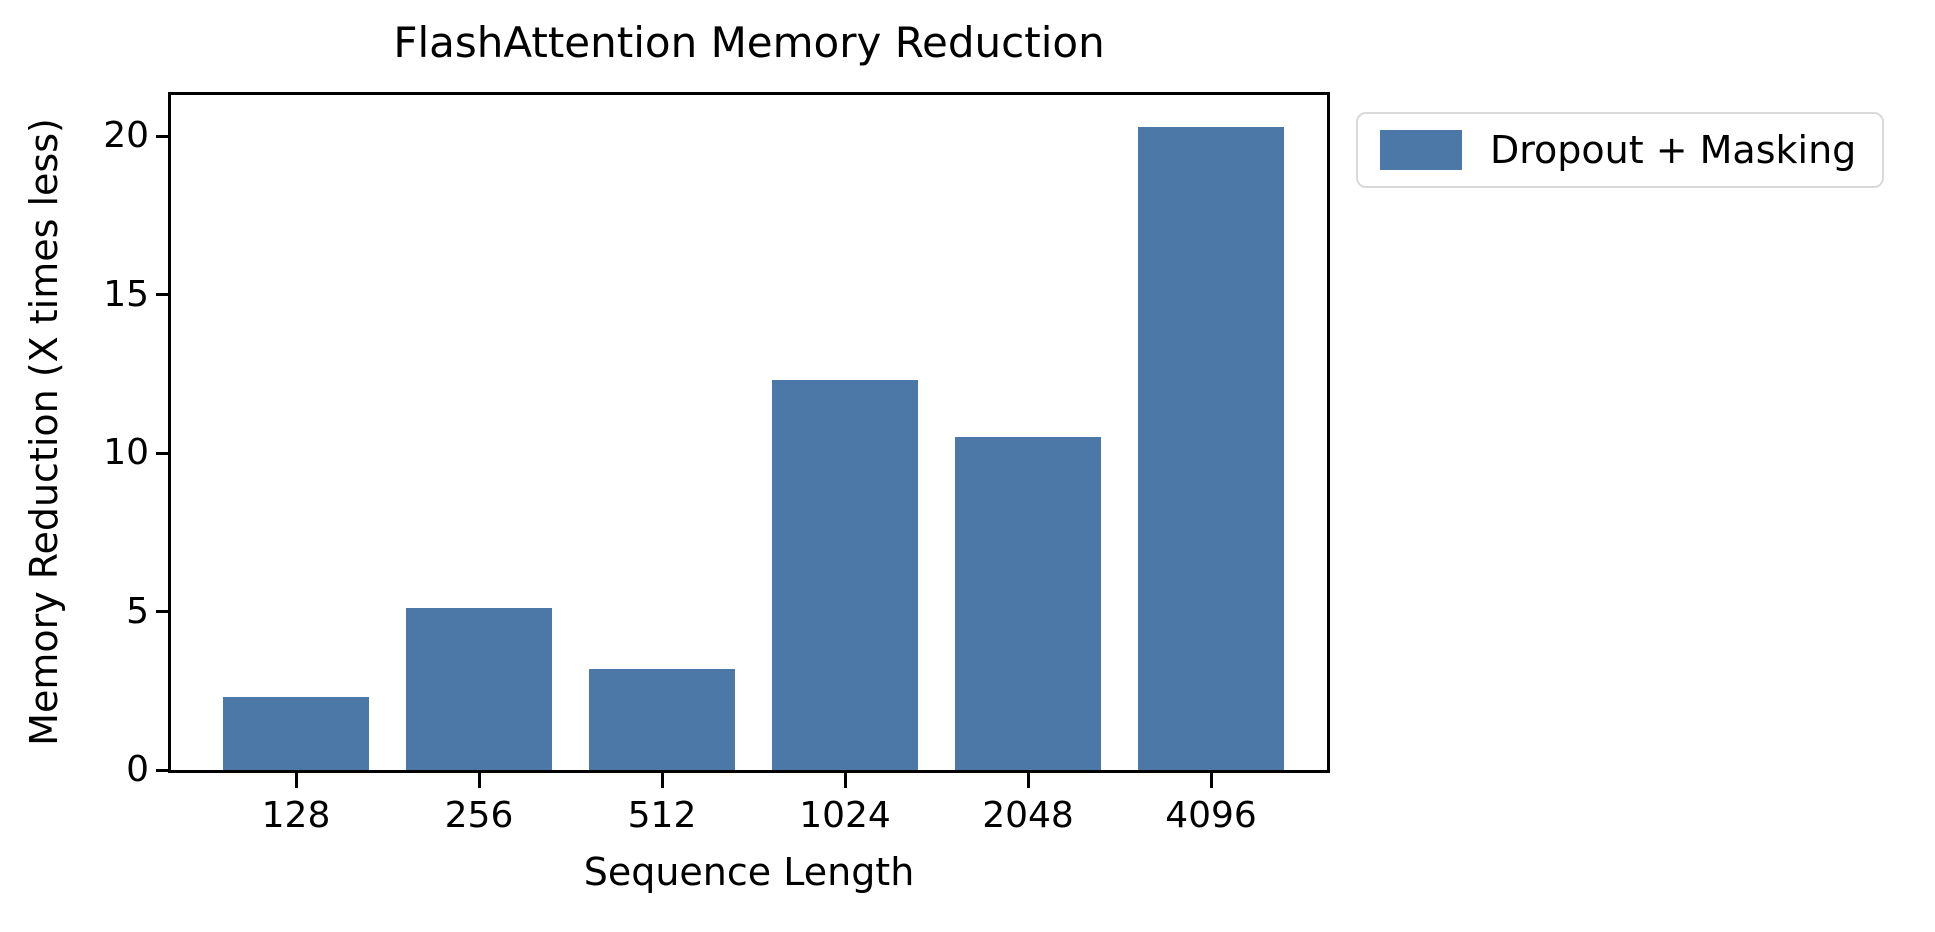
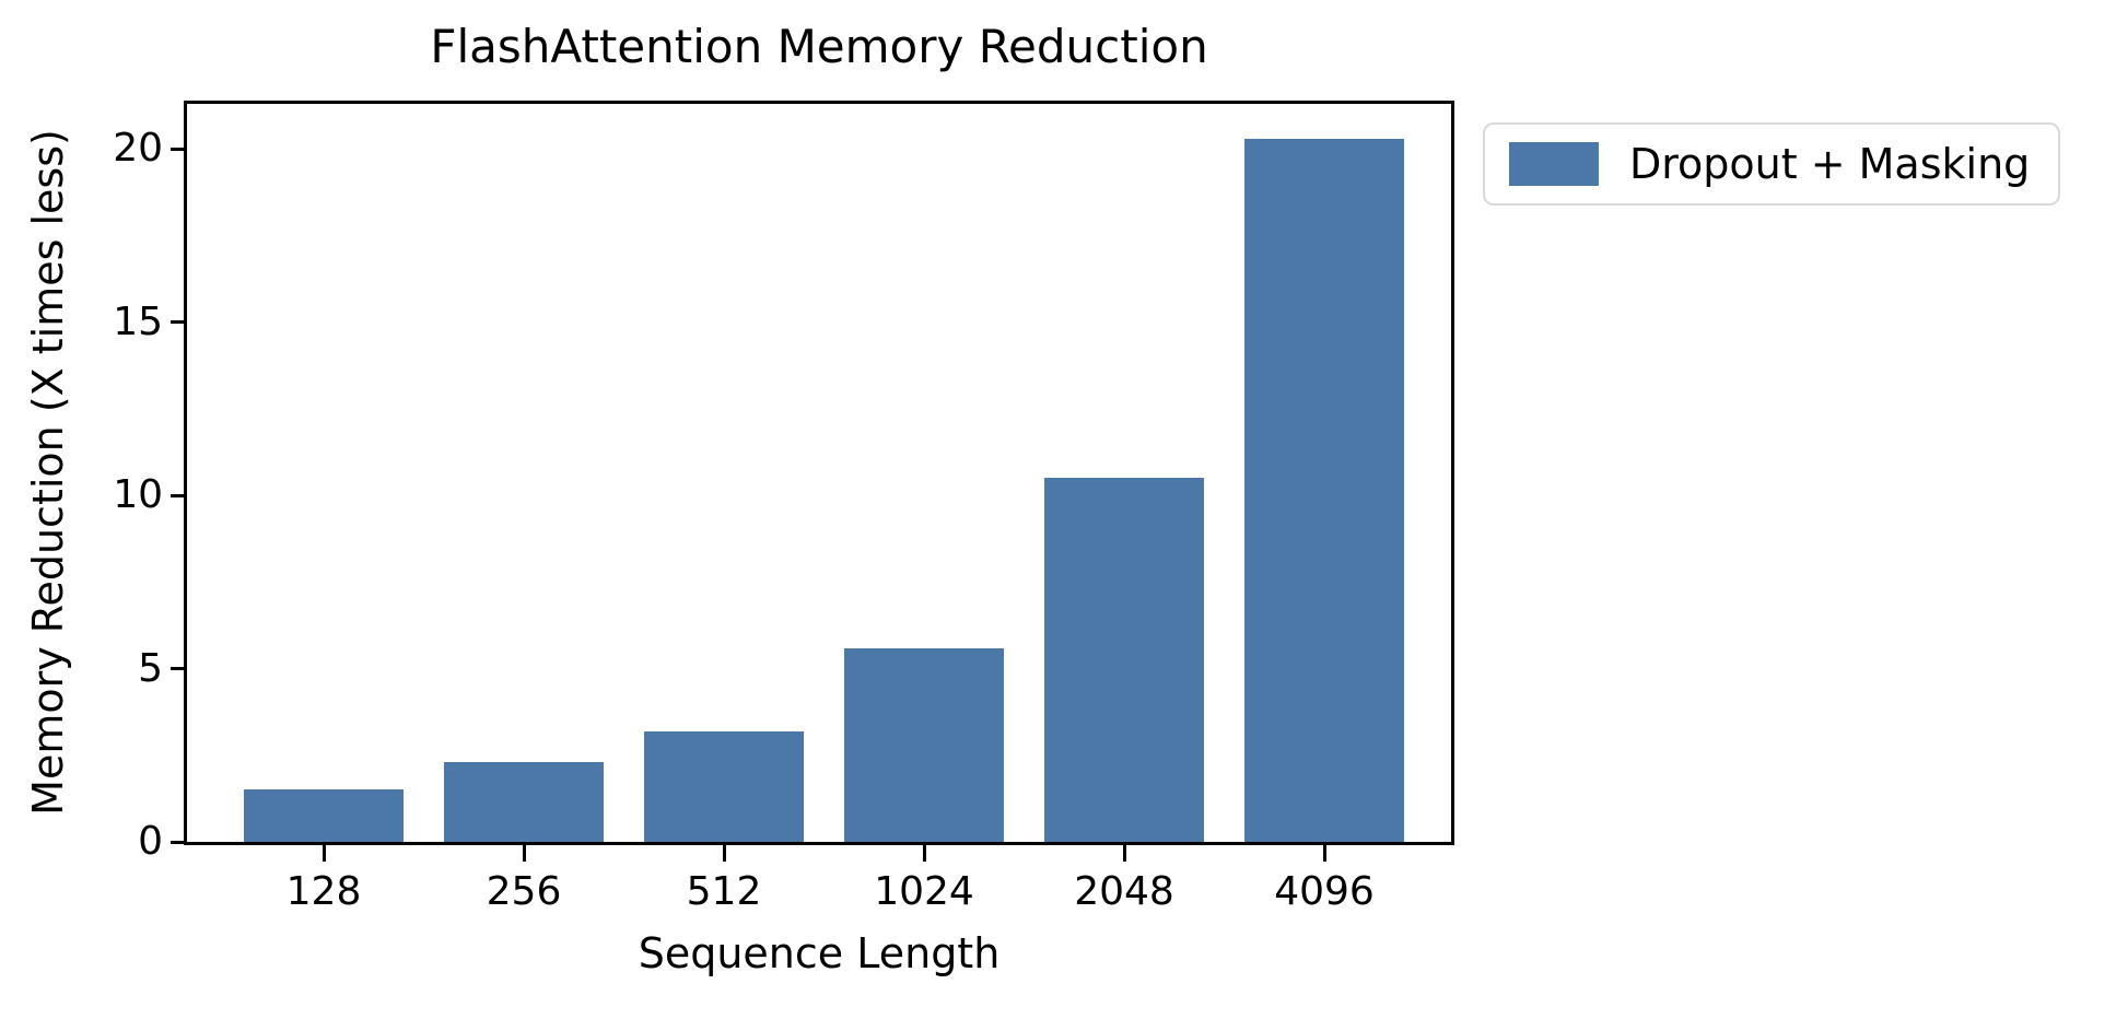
128: 2.3 -> 1.5
256: 5.1 -> 2.3
1024: 12.3 -> 5.6
